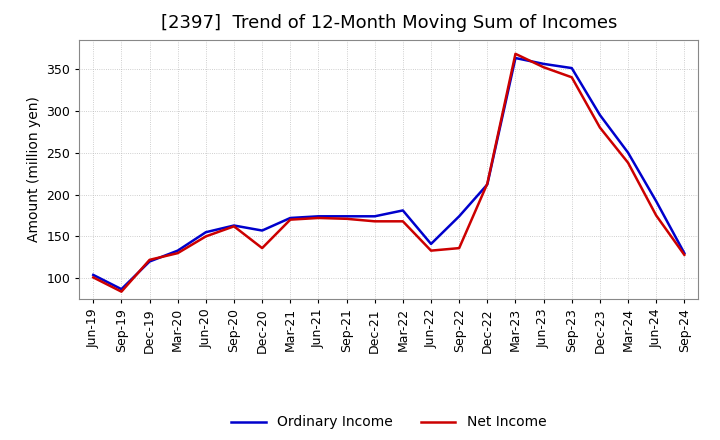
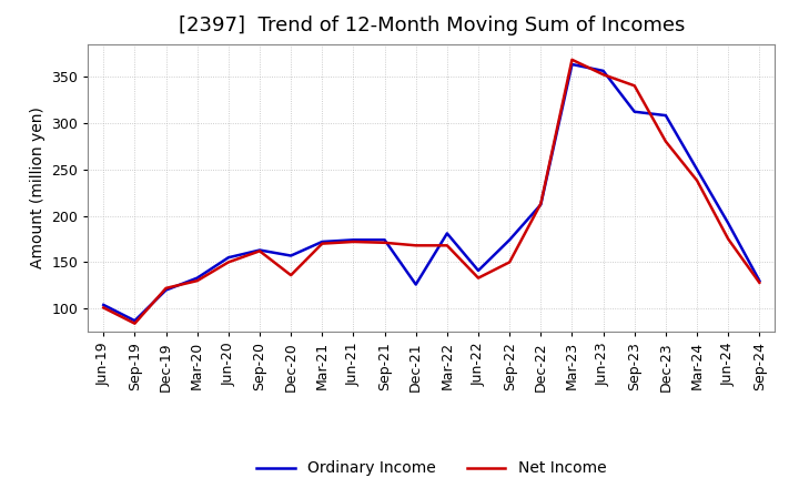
Ordinary Income/Dec-21: 174 -> 126
Net Income/Sep-22: 136 -> 150
Ordinary Income/Sep-23: 351 -> 312
Ordinary Income/Dec-23: 295 -> 308
